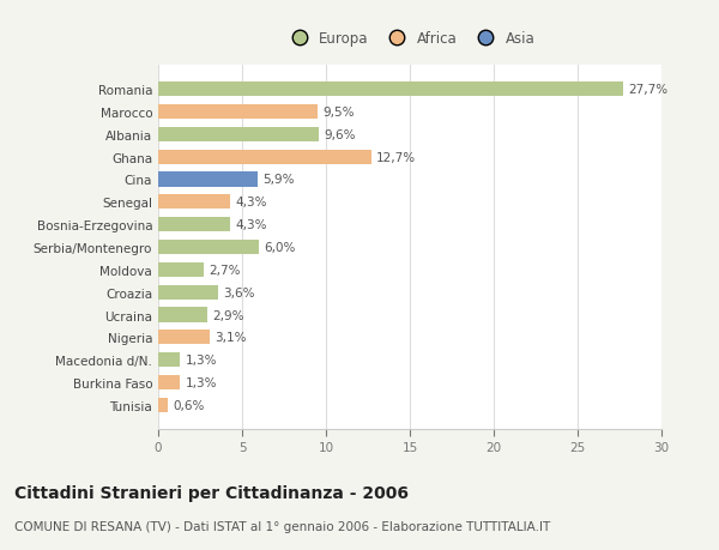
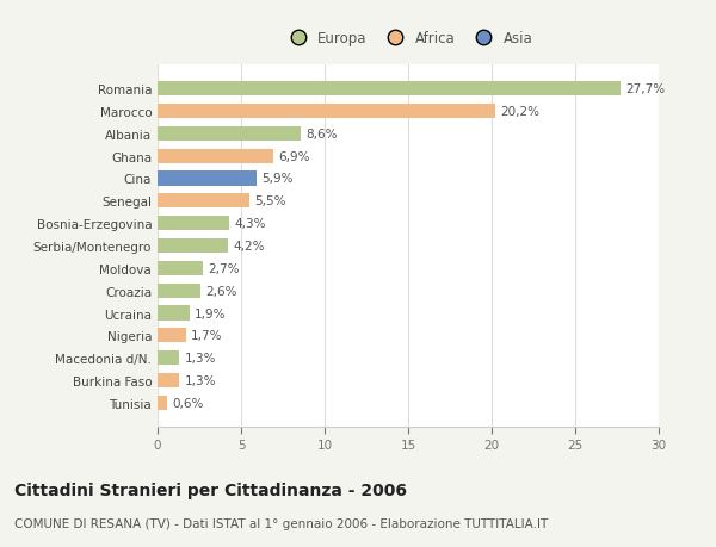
Marocco: 9,5% -> 20,2%
Albania: 9,6% -> 8,6%
Ghana: 12,7% -> 6,9%
Senegal: 4,3% -> 5,5%
Serbia/Montenegro: 6,0% -> 4,2%
Croazia: 3,6% -> 2,6%
Ucraina: 2,9% -> 1,9%
Nigeria: 3,1% -> 1,7%
